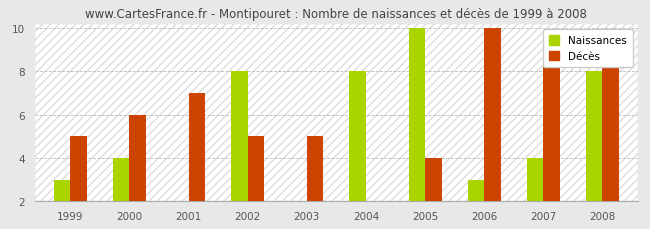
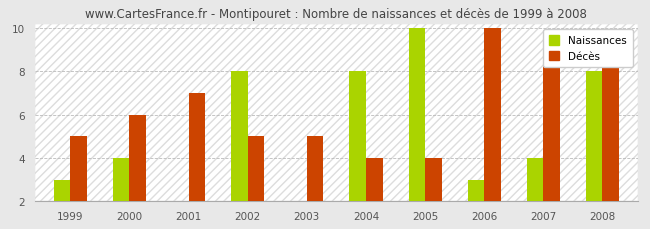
Décès/2004: 2 -> 4
